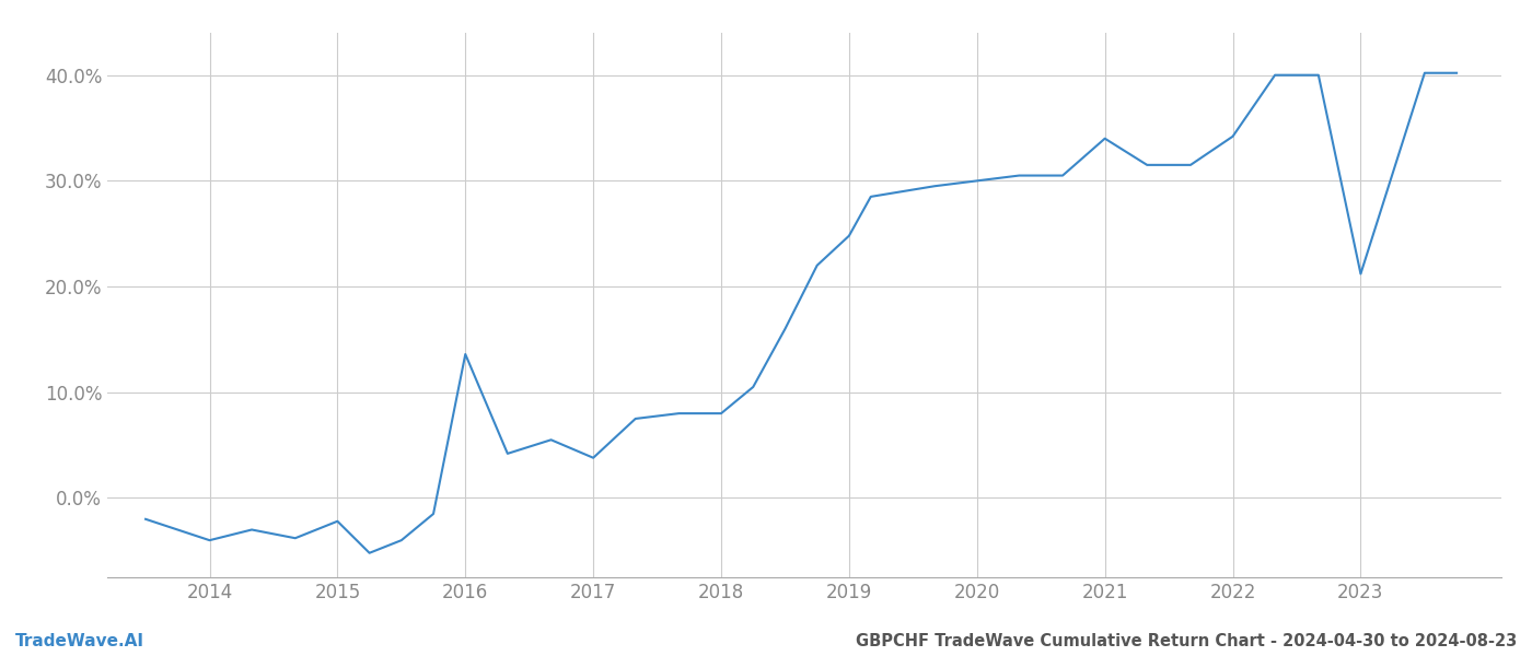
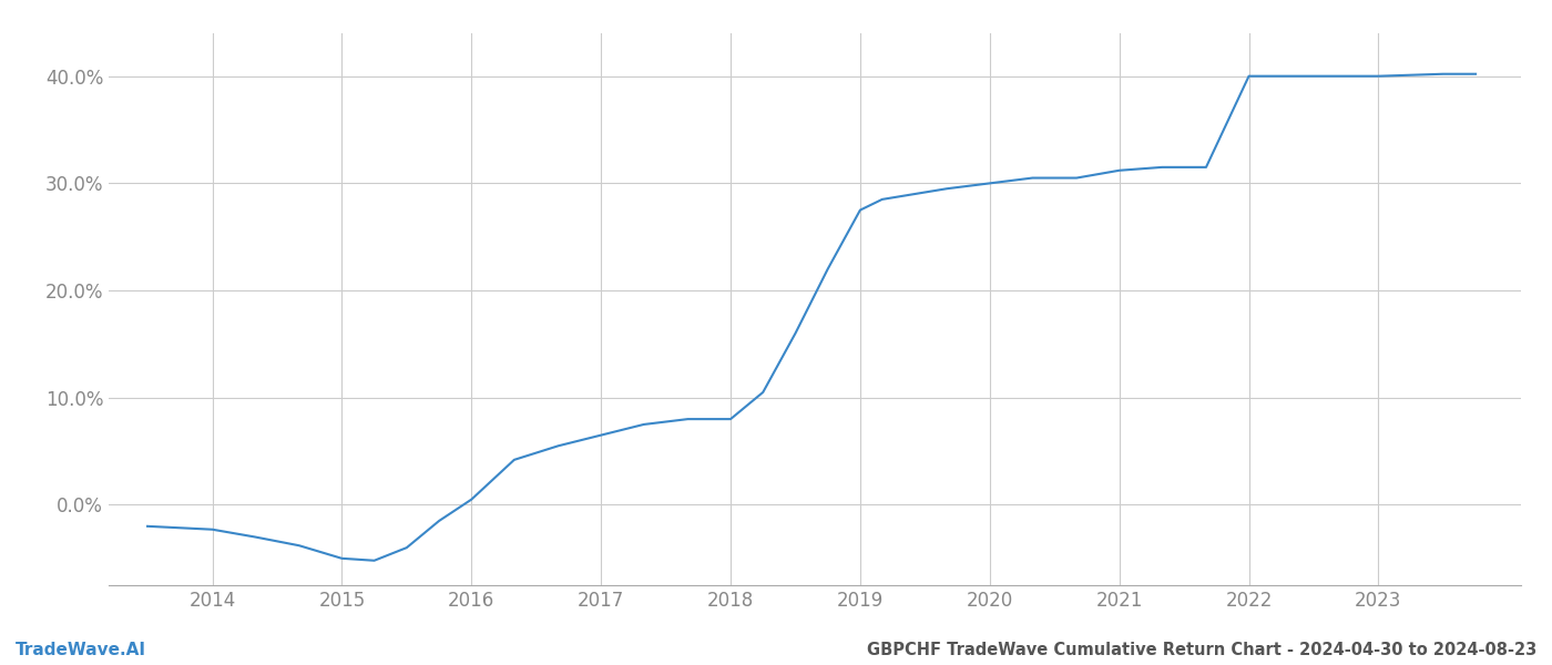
2014: -4.0% -> -2.3%
2015: -2.2% -> -5.0%
2016: 13.6% -> 0.5%
2017: 3.8% -> 6.5%
2019: 24.8% -> 27.5%
2021: 34.0% -> 31.2%
2022: 34.2% -> 40.0%
2023: 21.2% -> 40.0%
